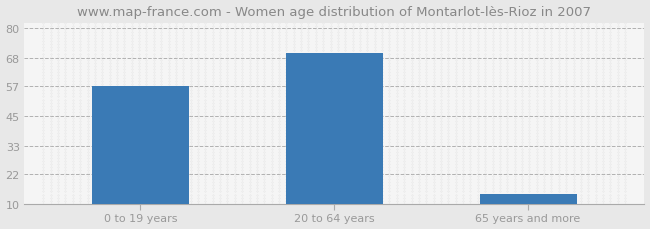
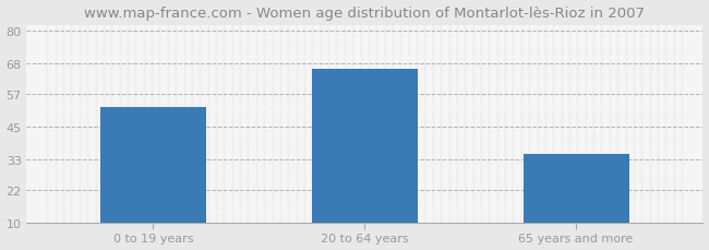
0 to 19 years: 57 -> 52
20 to 64 years: 70 -> 66
65 years and more: 14 -> 35
